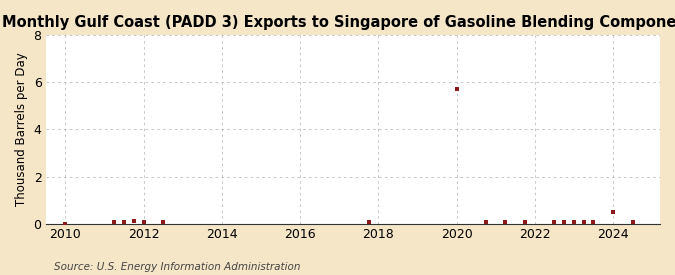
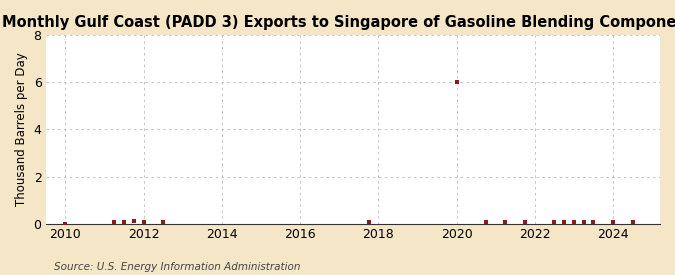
2020: 5.70 -> 6.00
2024: 0.50 -> 0.05
